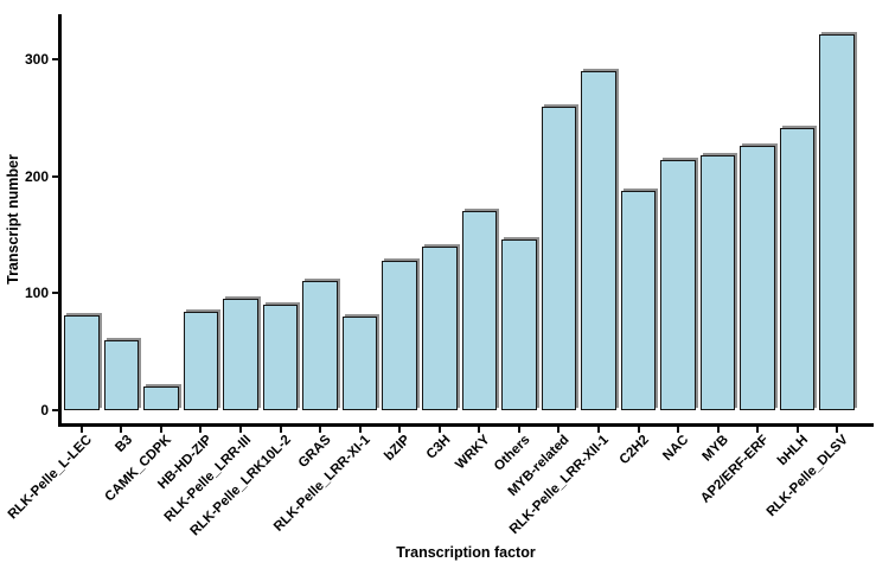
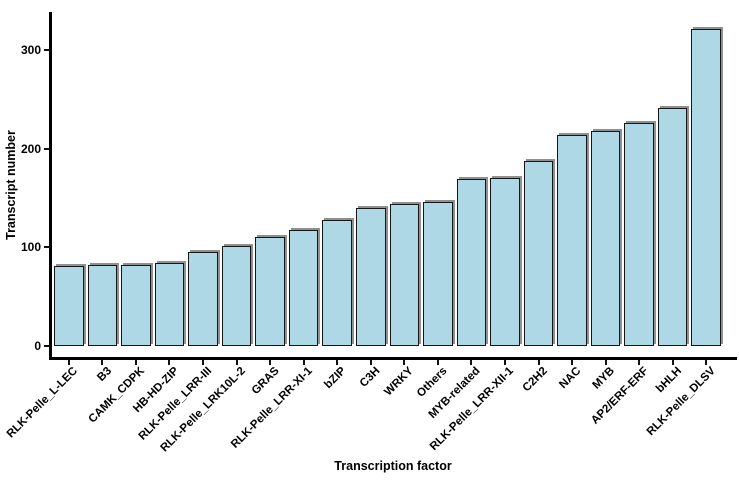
B3: 60 -> 80
CAMK_CDPK: 20 -> 80
RLK-Pelle_LRK10L-2: 90 -> 100
RLK-Pelle_LRR-XI-1: 80 -> 120
WRKY: 170 -> 140
MYB-related: 260 -> 170
RLK-Pelle_LRR-XII-1: 290 -> 170
